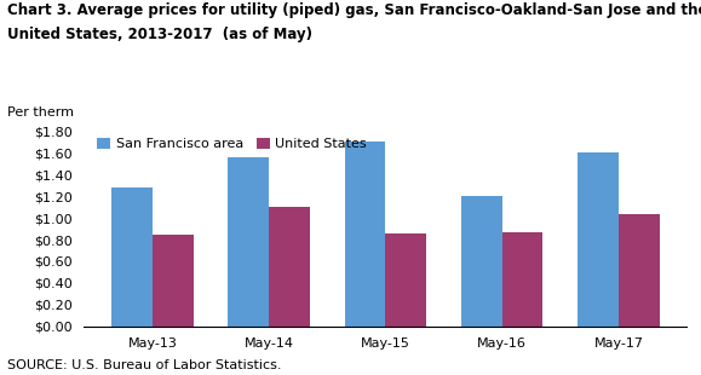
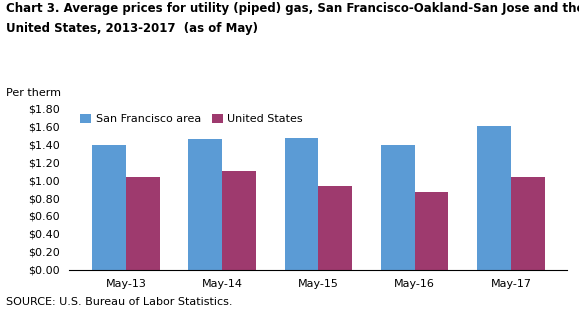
San Francisco area/May-13: $1.28 -> $1.39
United States/May-13: $0.84 -> $1.03
San Francisco area/May-14: $1.56 -> $1.46
San Francisco area/May-15: $1.70 -> $1.47
United States/May-15: $0.86 -> $0.93
San Francisco area/May-16: $1.20 -> $1.39
